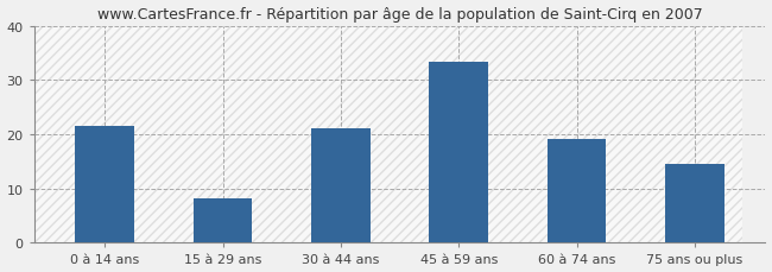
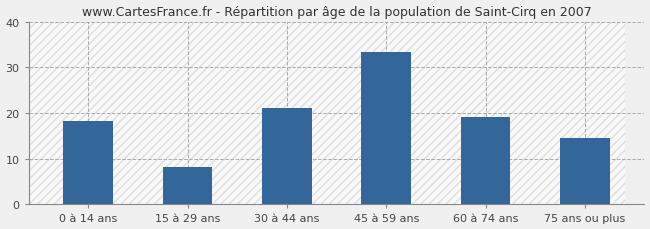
0 à 14 ans: 21.5 -> 18.2
